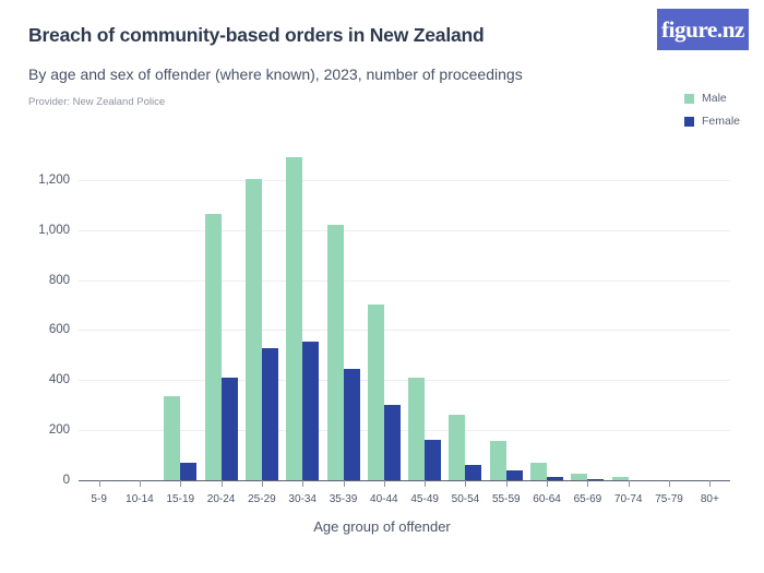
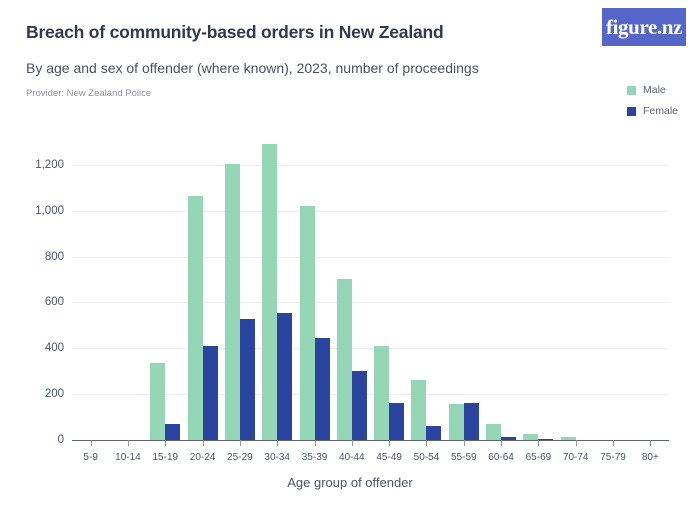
Female/55-59: 40 -> 160
